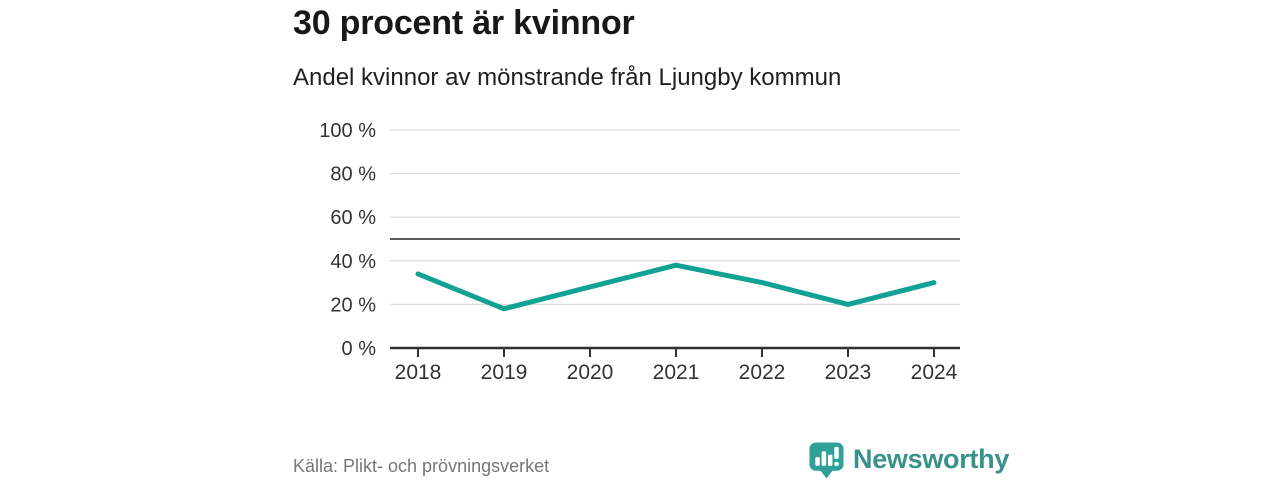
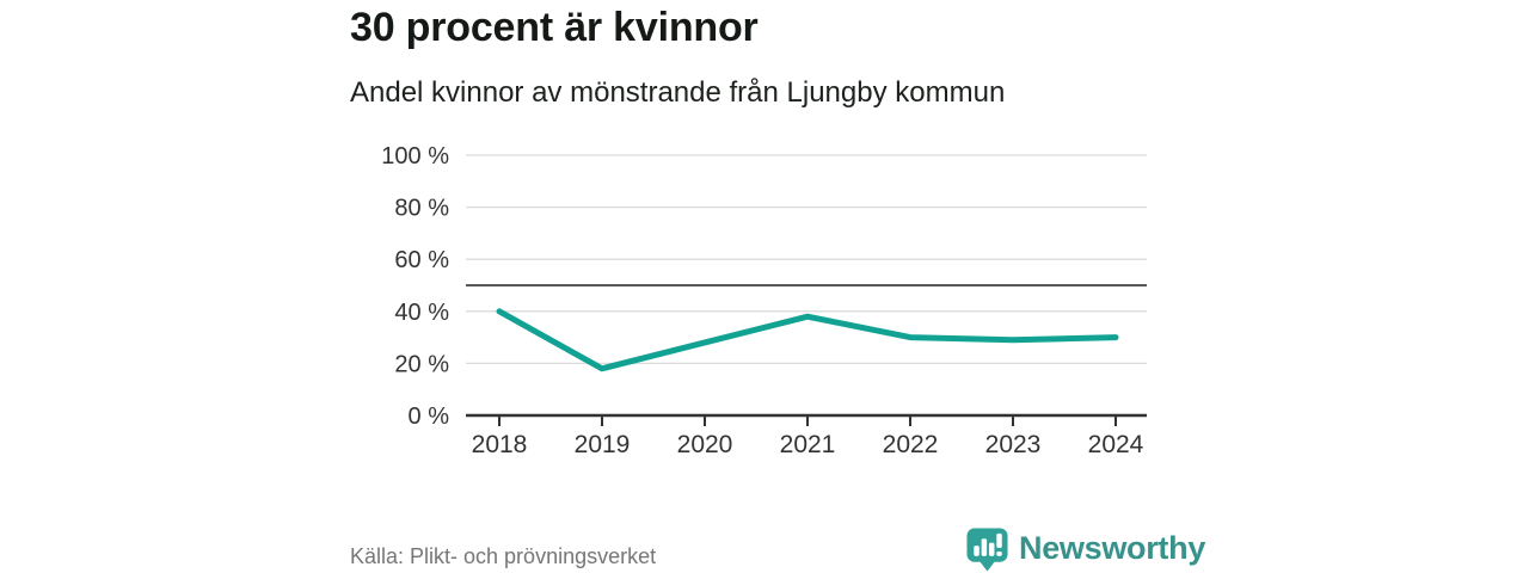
2018: 34% -> 40%
2023: 20% -> 29%
